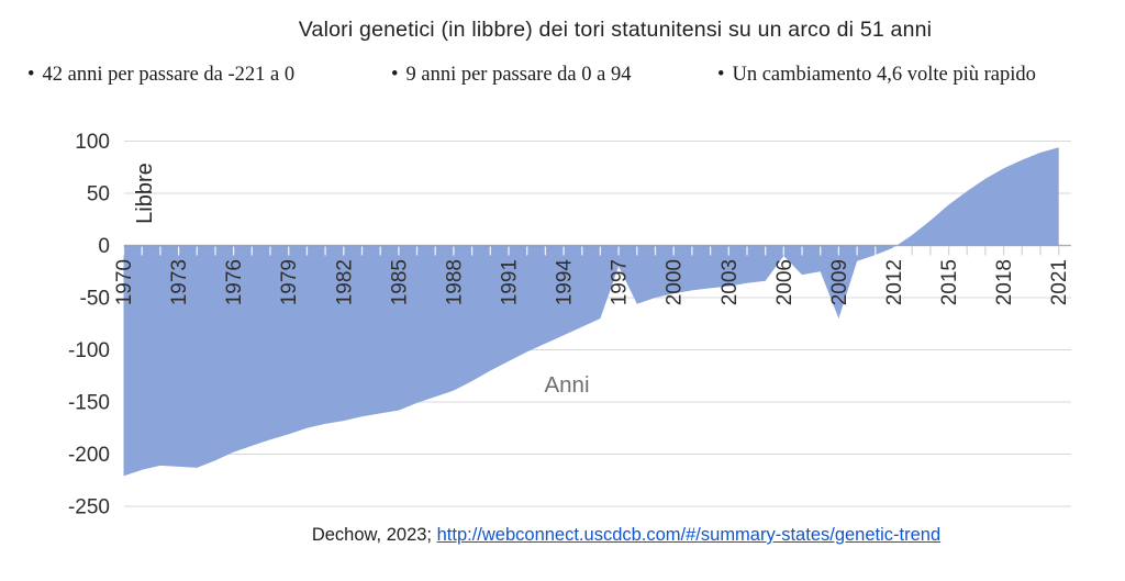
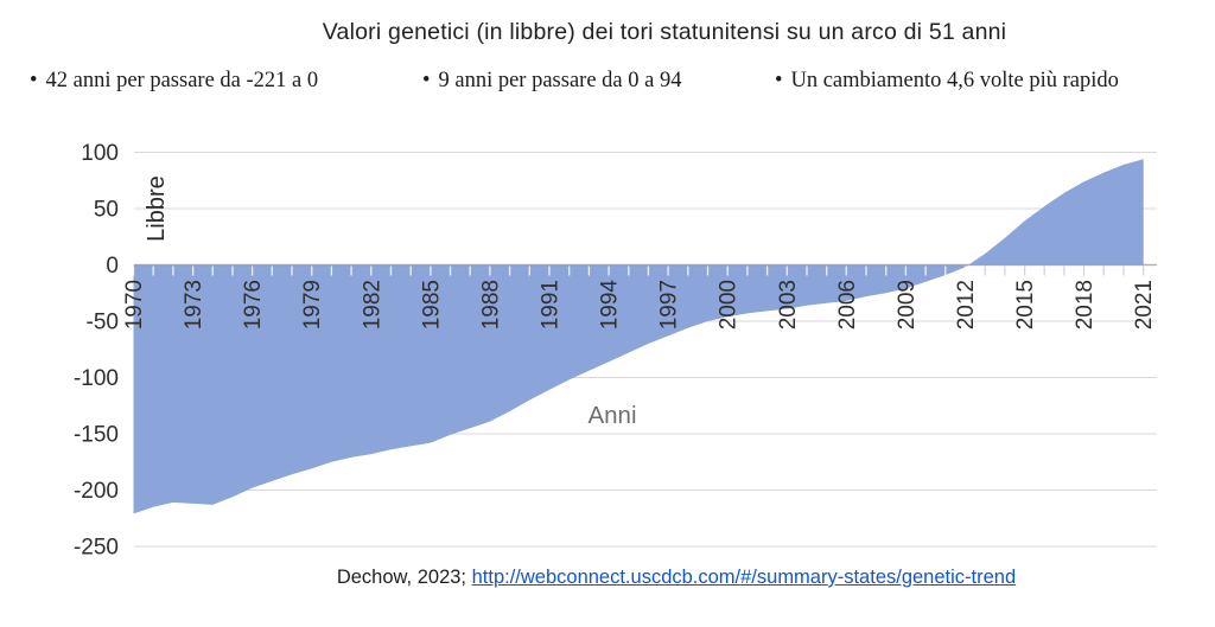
1997: -20 -> -60
2006: -10 -> -30
2009: -70 -> -20
